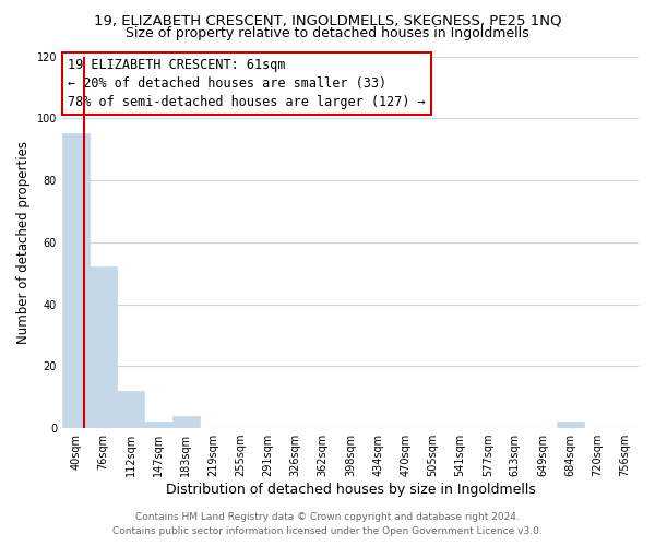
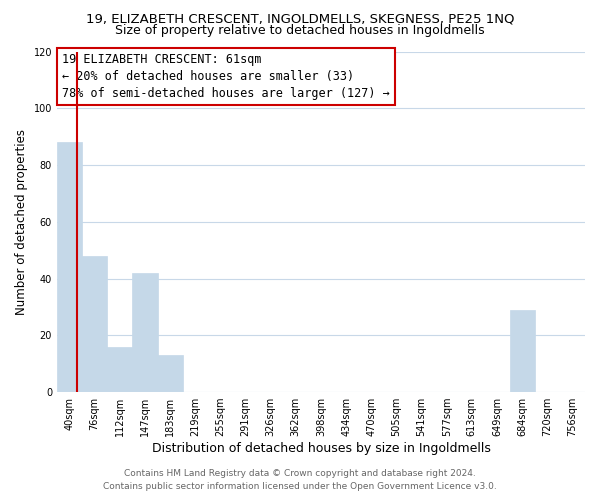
40sqm: 95 -> 88
76sqm: 52 -> 48
112sqm: 12 -> 16
147sqm: 2 -> 42
183sqm: 4 -> 13
684sqm: 2 -> 29
